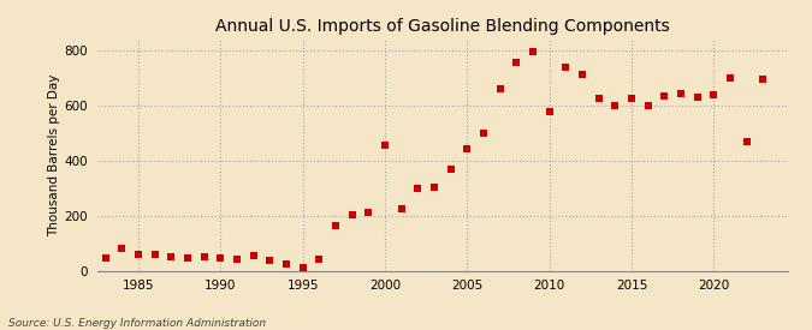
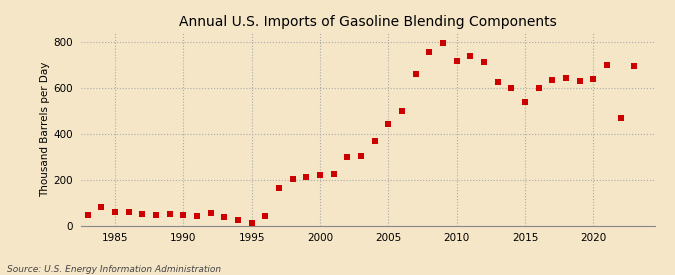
2000: 455 -> 220
2010: 580 -> 720
2015: 625 -> 540
